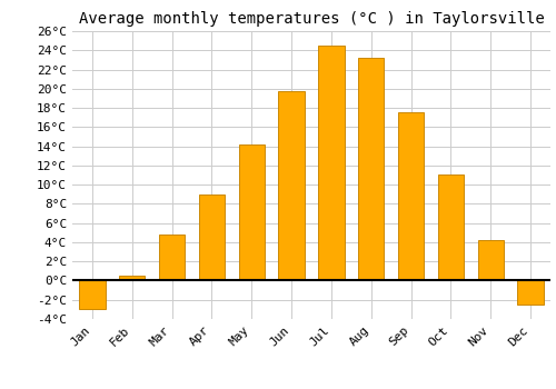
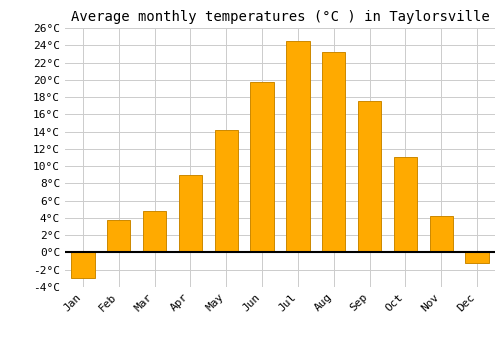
Feb: 0.5°C -> 3.8°C
Dec: -2.5°C -> -1.2°C
